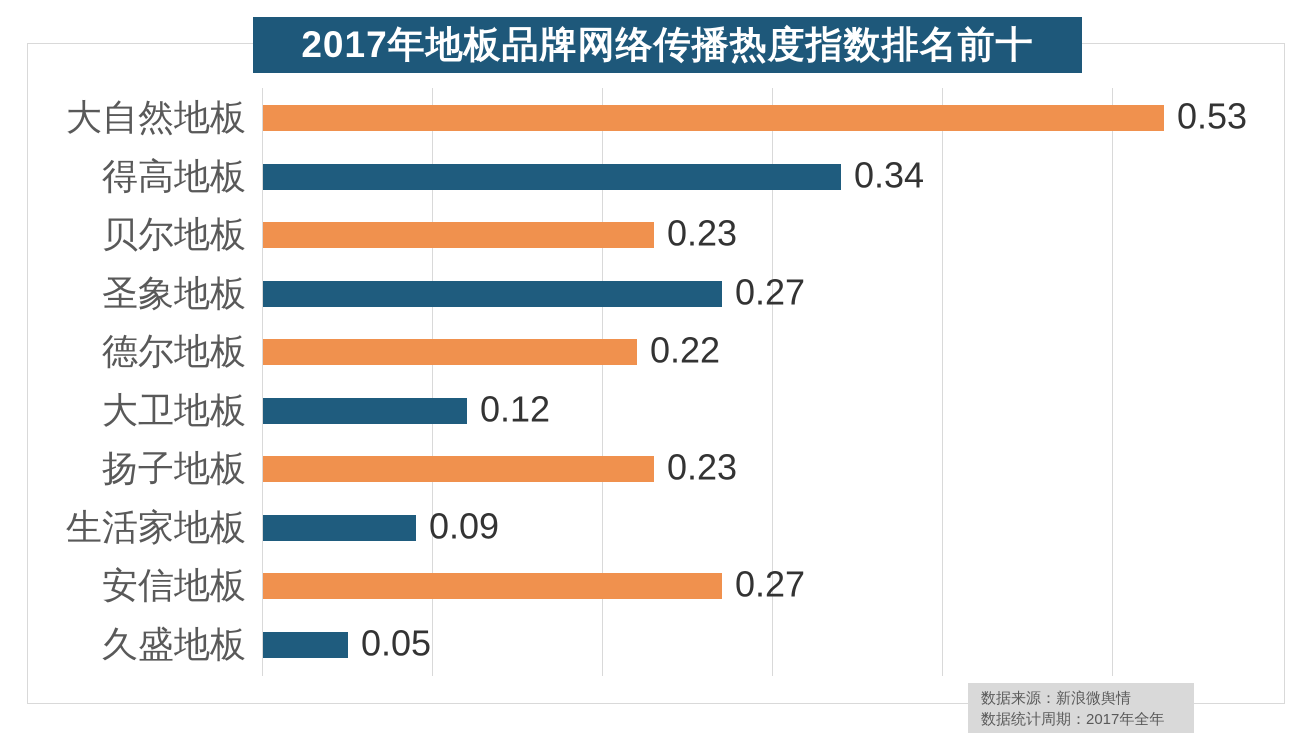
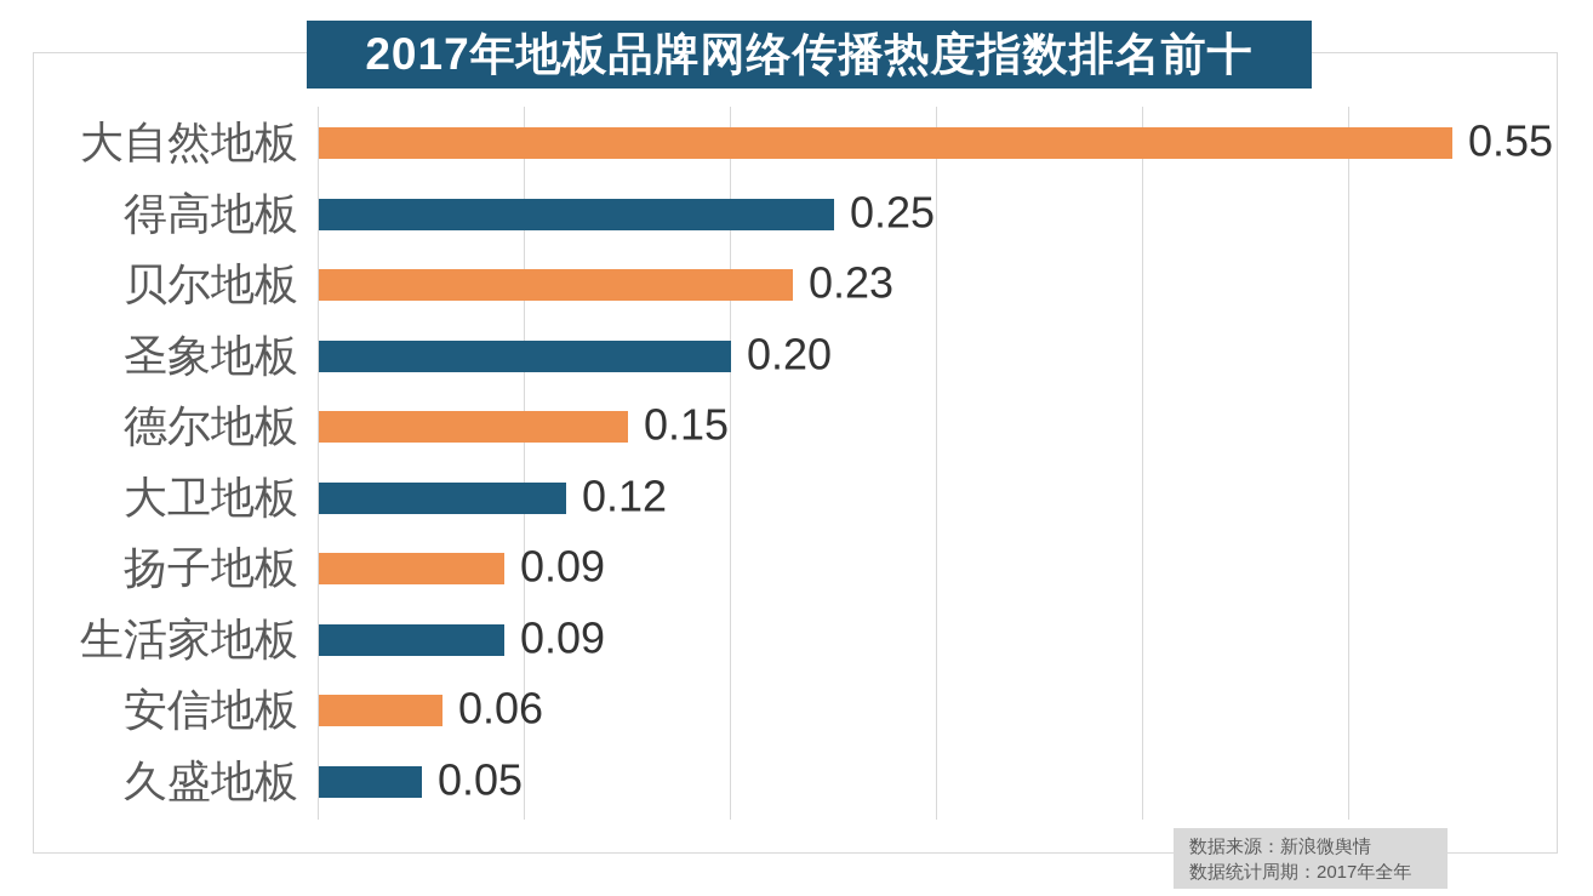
大自然地板: 0.53 -> 0.55
得高地板: 0.34 -> 0.25
圣象地板: 0.27 -> 0.20
德尔地板: 0.22 -> 0.15
扬子地板: 0.23 -> 0.09
安信地板: 0.27 -> 0.06
